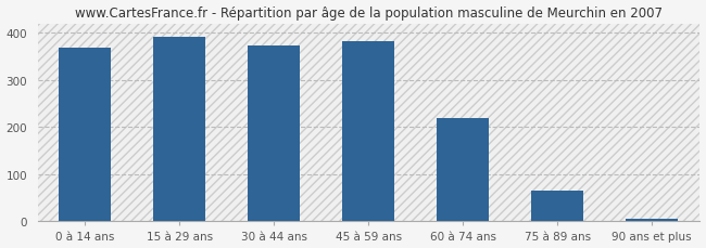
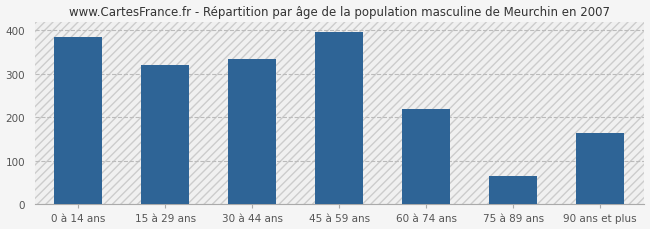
0 à 14 ans: 368 -> 385
15 à 29 ans: 392 -> 320
30 à 44 ans: 374 -> 335
45 à 59 ans: 382 -> 395
90 ans et plus: 5 -> 165
